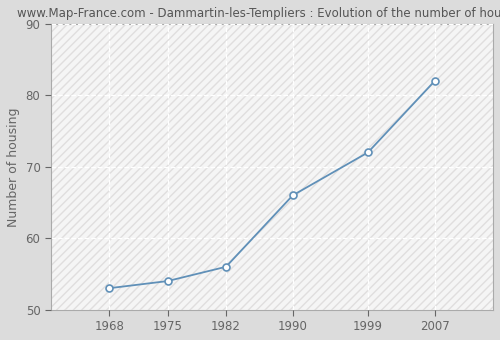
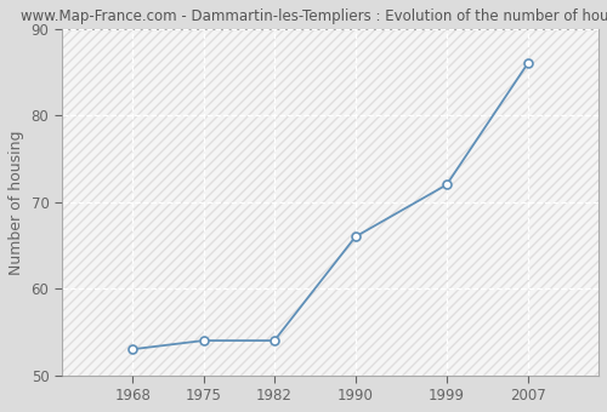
1982: 56 -> 54
2007: 82 -> 86
